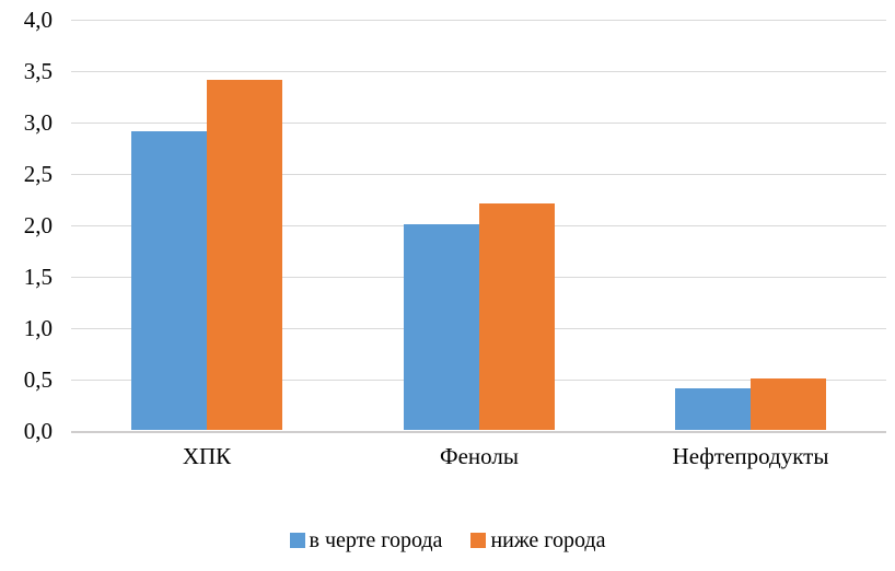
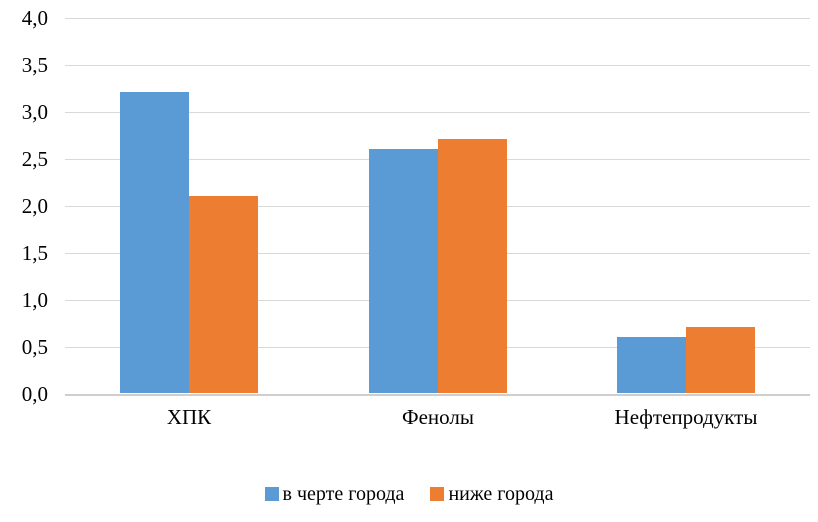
в черте города/ХПК: 2,9 -> 3,2
ниже города/ХПК: 3,4 -> 2,1
в черте города/Фенолы: 2,0 -> 2,6
ниже города/Фенолы: 2,2 -> 2,7
в черте города/Нефтепродукты: 0,4 -> 0,6
ниже города/Нефтепродукты: 0,5 -> 0,7
